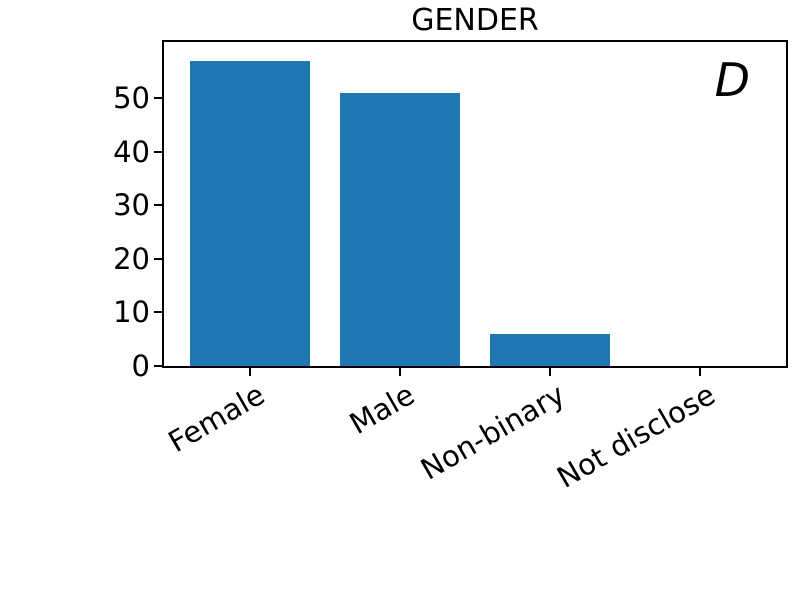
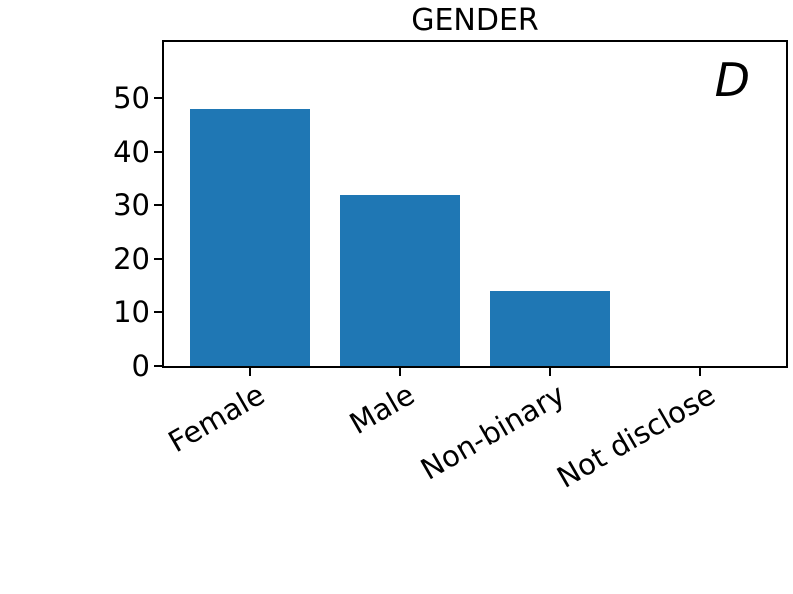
Female: 57 -> 48
Male: 51 -> 32
Non-binary: 6 -> 14
